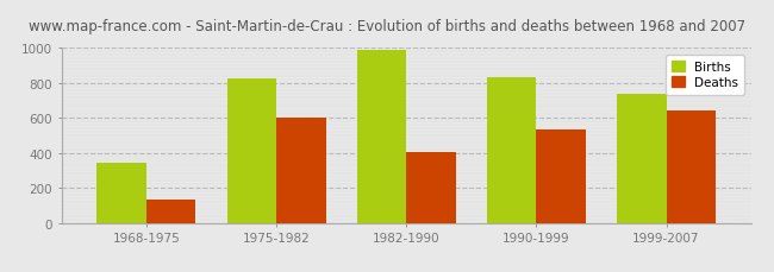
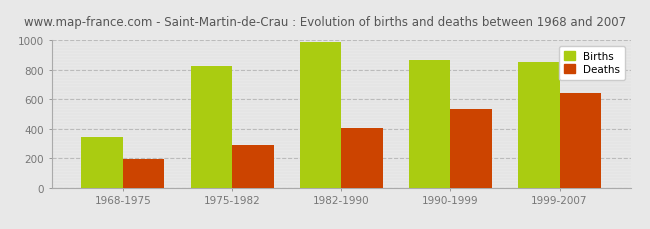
Deaths/1968-1975: 130 -> 200
Deaths/1975-1982: 600 -> 290
Births/1990-1999: 830 -> 860
Births/1999-2007: 740 -> 860
